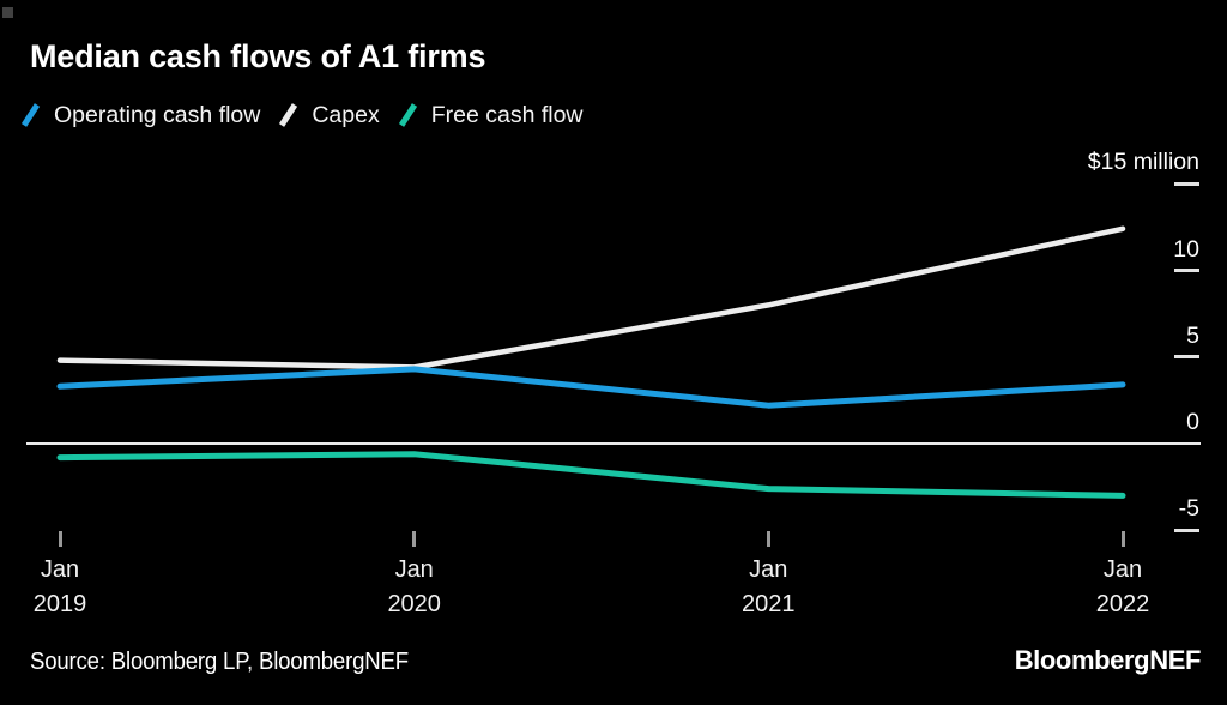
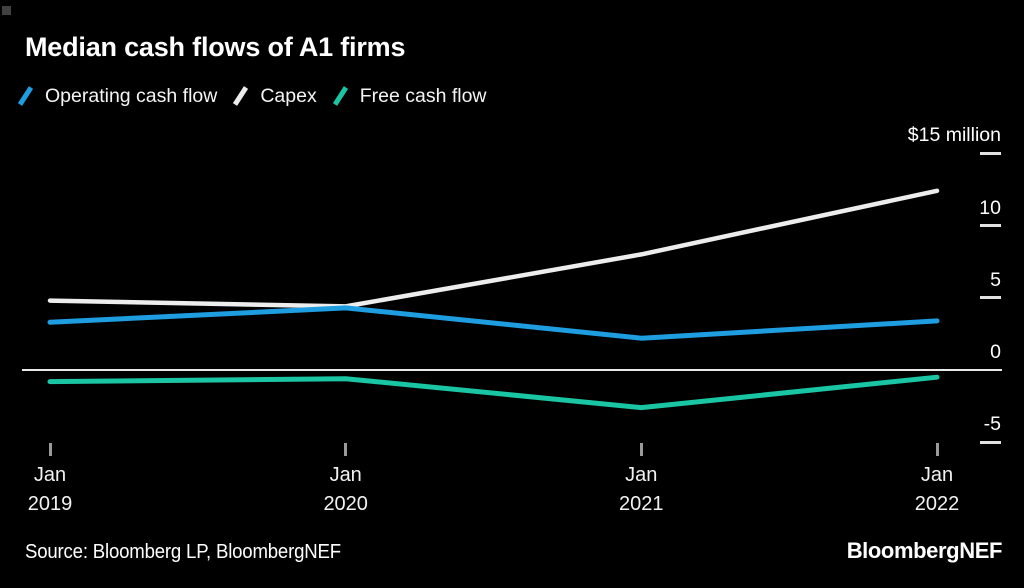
Free cash flow/Jan 2022: -3.0 -> -0.5
